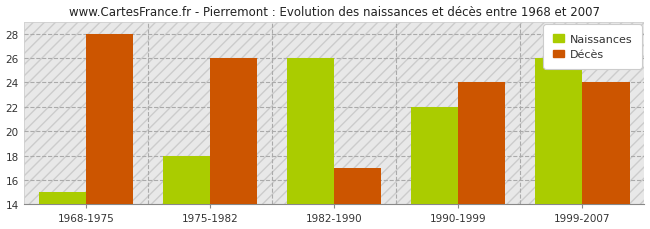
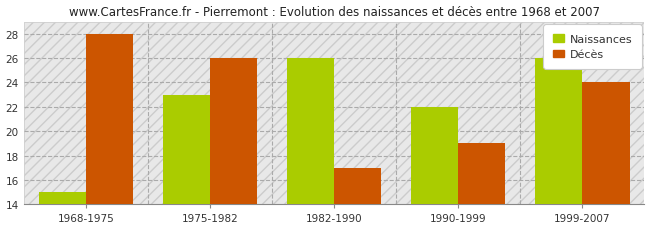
Naissances/1975-1982: 18 -> 23
Décès/1990-1999: 24 -> 19
